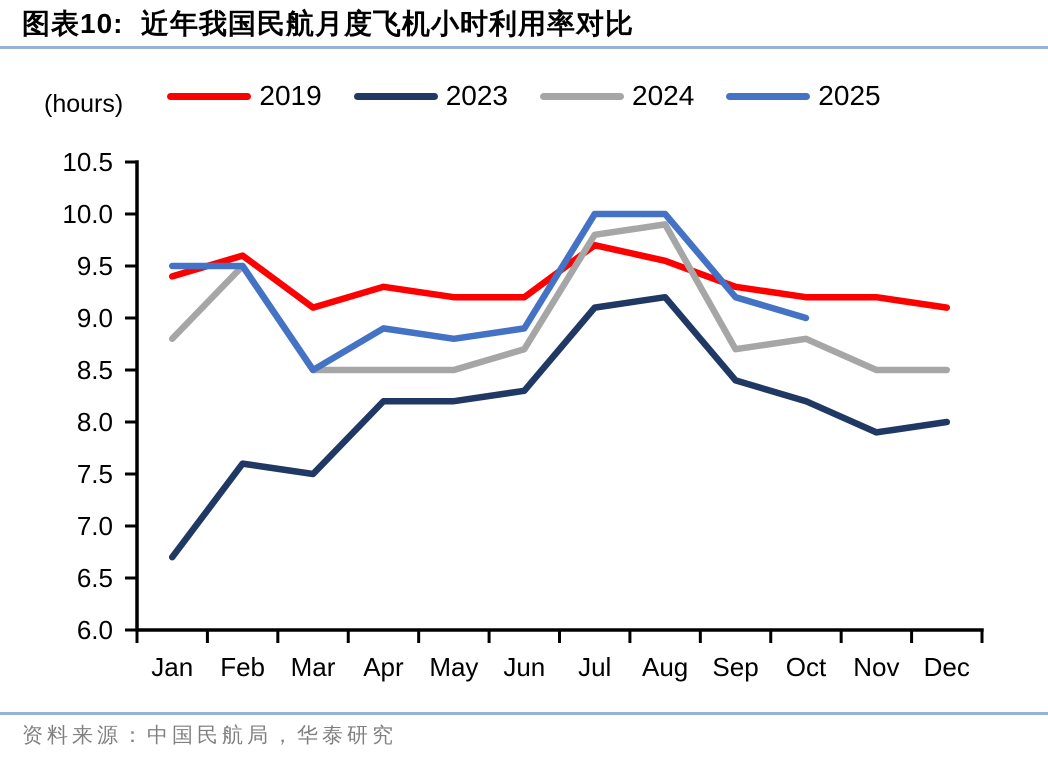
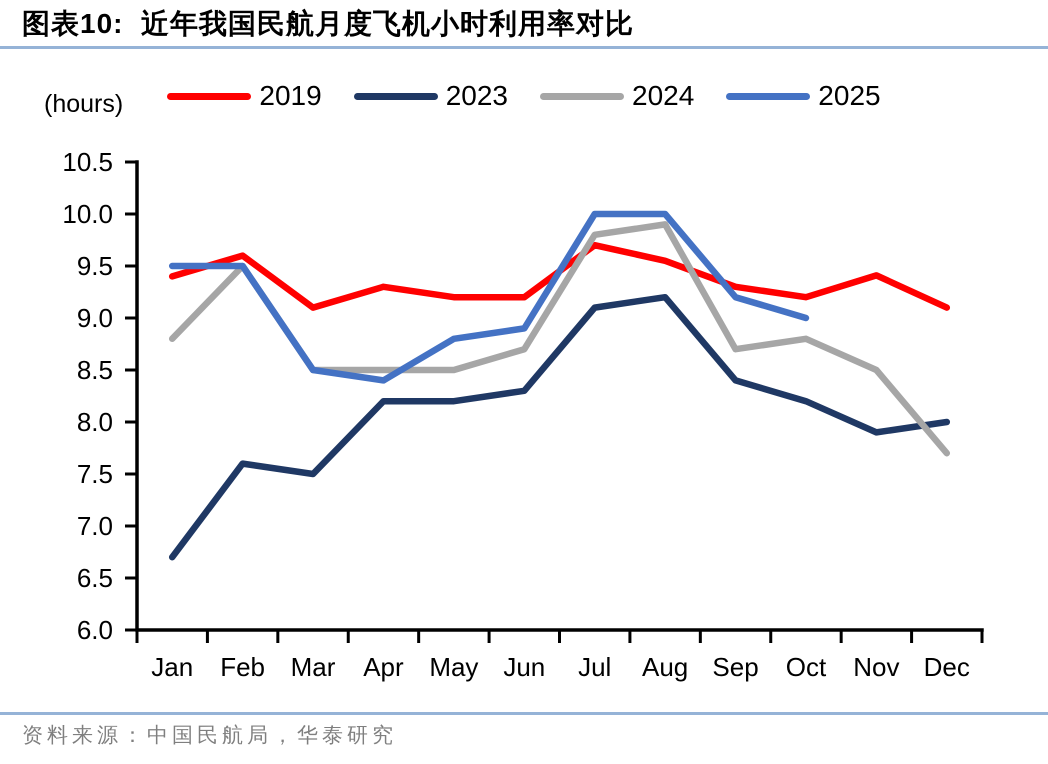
2025/Apr: 8.9 -> 8.4
2019/Nov: 9.20 -> 9.41
2024/Dec: 8.5 -> 7.7
